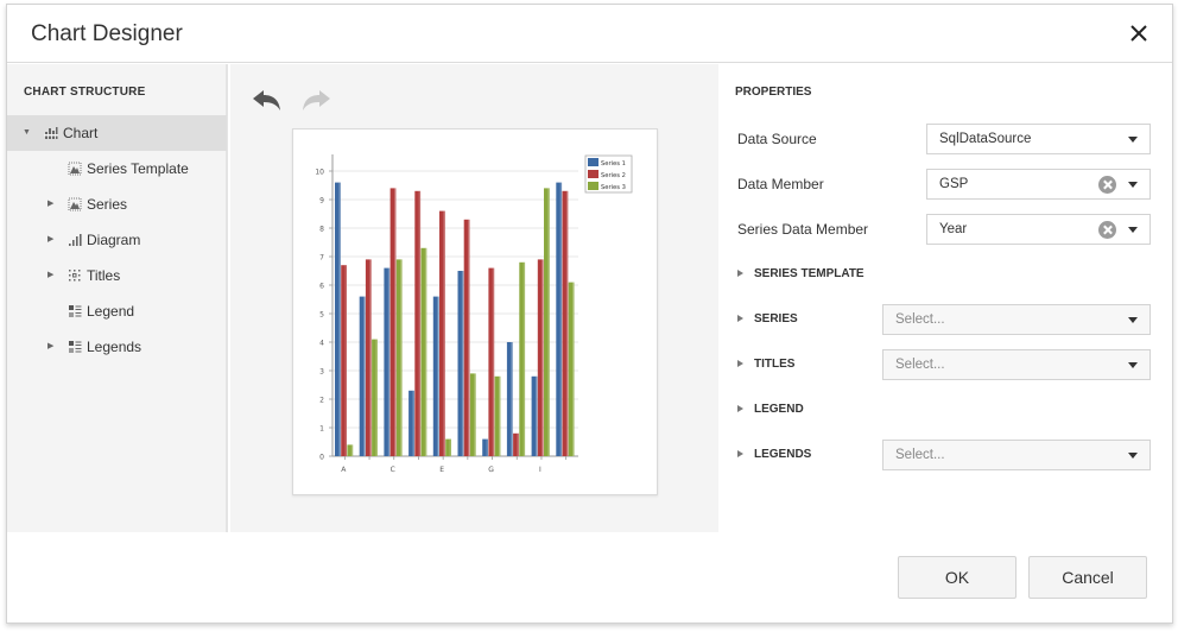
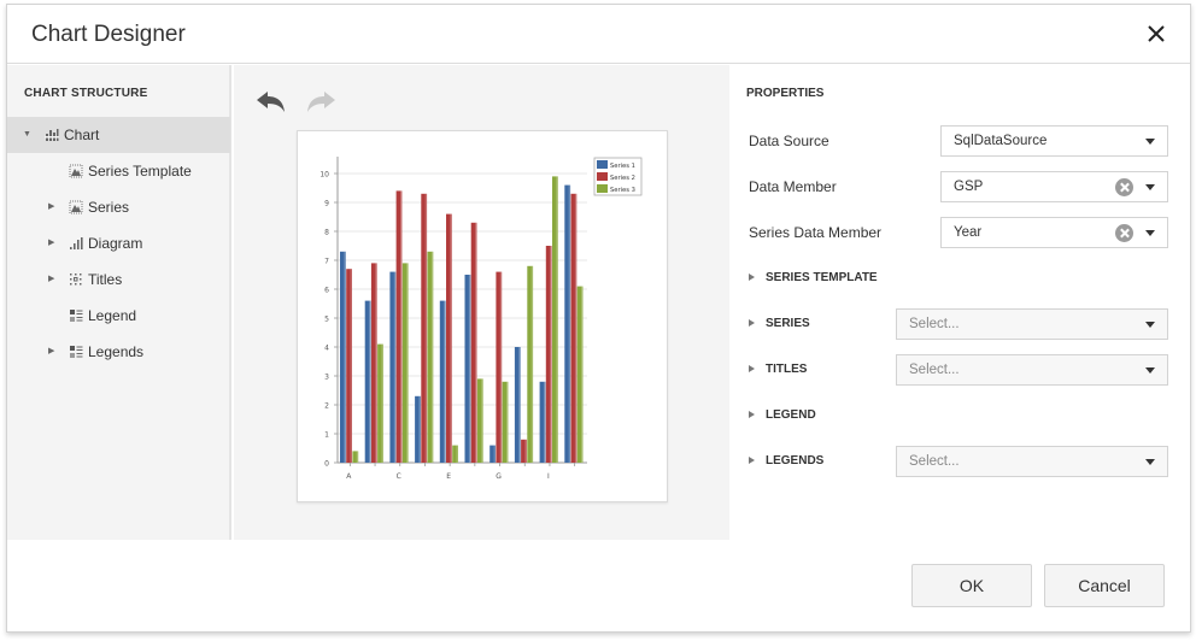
Series 1/A: 9.6 -> 7.3
Series 2/I: 6.9 -> 7.5
Series 3/I: 9.4 -> 9.9
